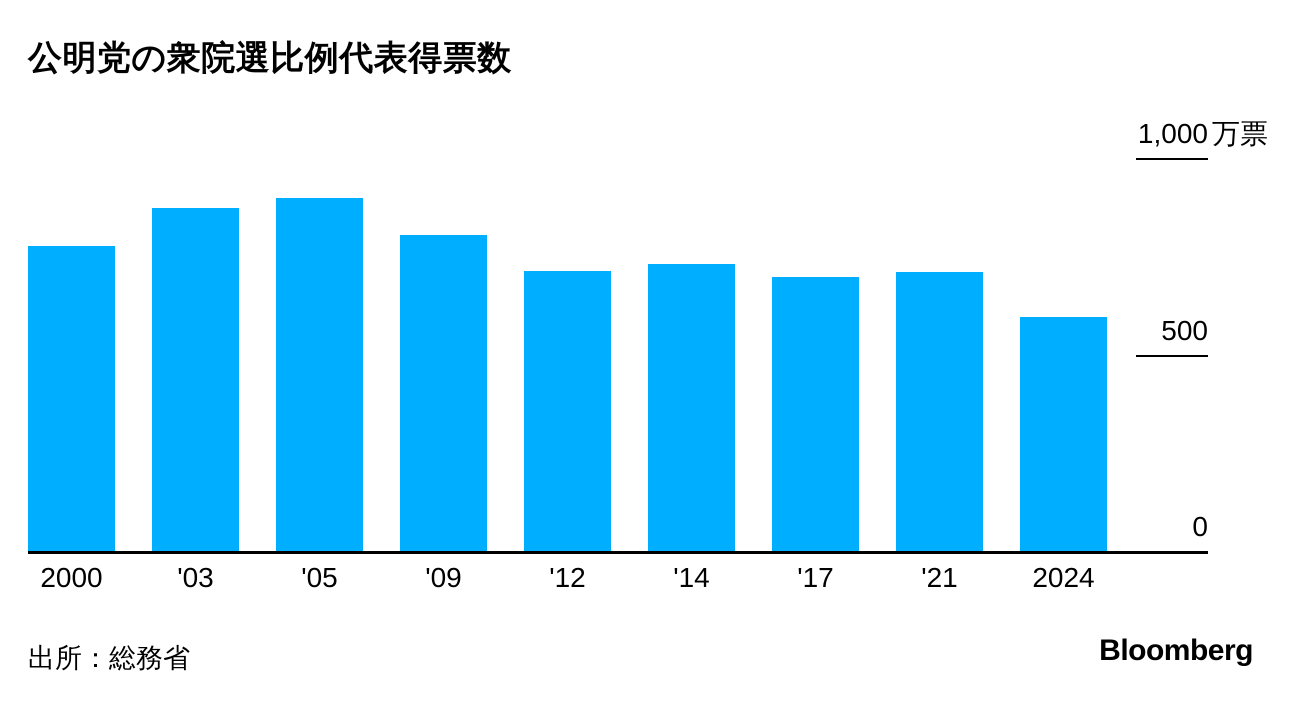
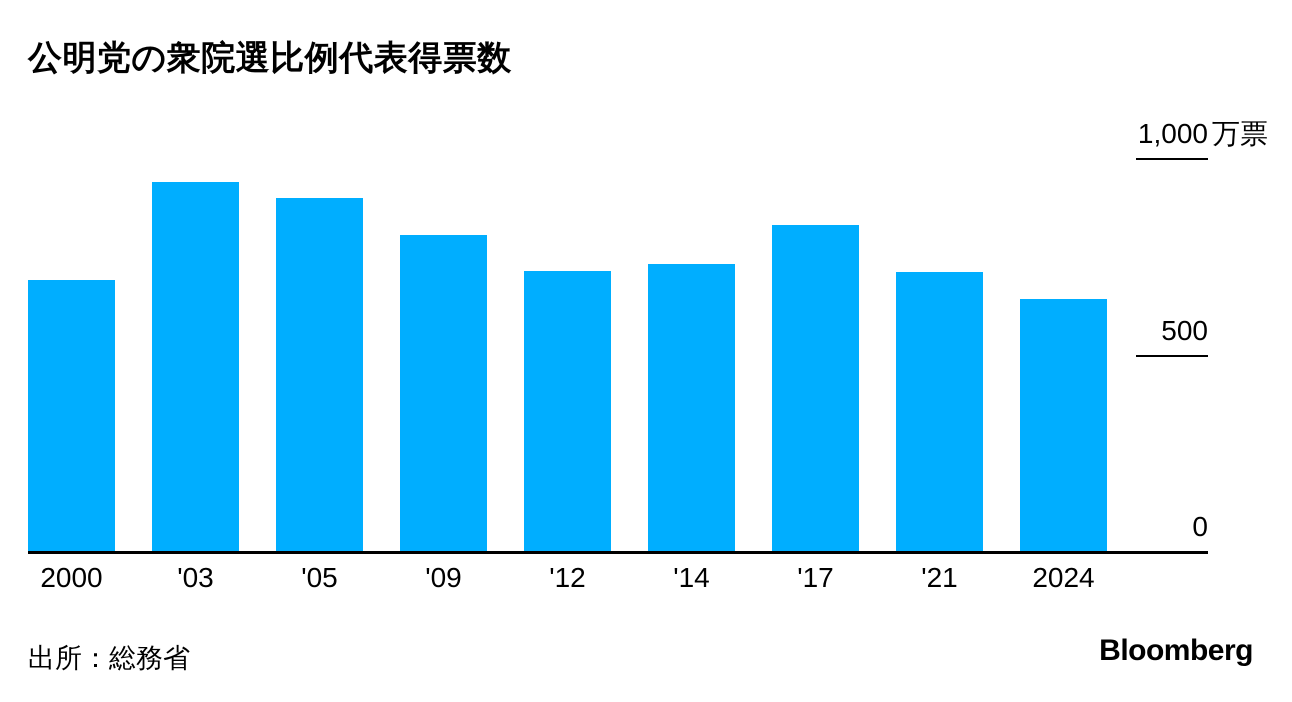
2000: 780 -> 690
'03: 870 -> 940
'17: 700 -> 830
2024: 600 -> 640
